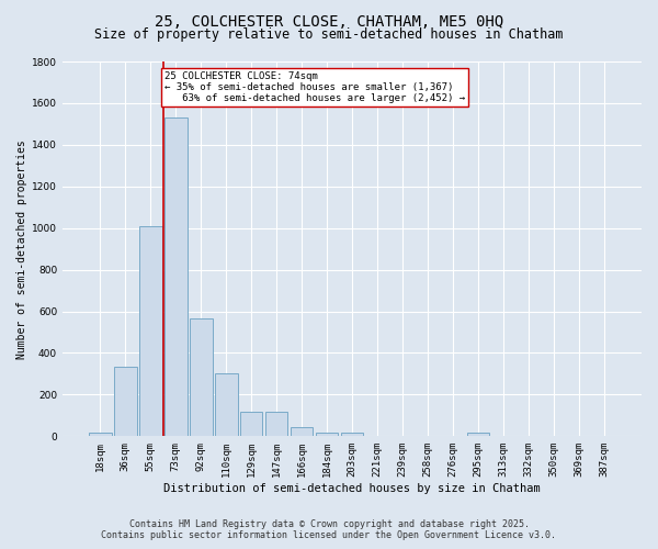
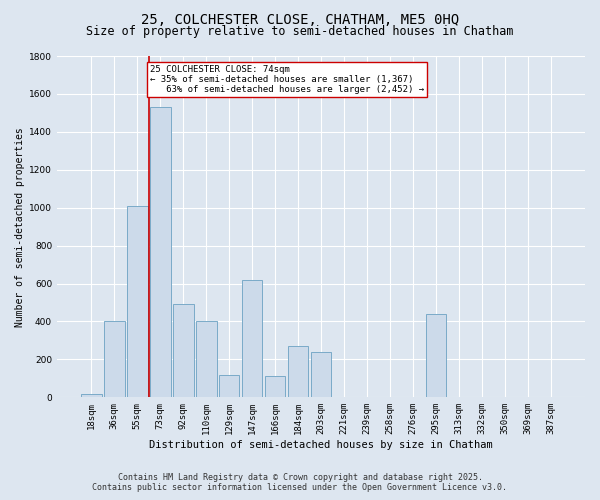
36sqm: 340 -> 400
92sqm: 560 -> 490
110sqm: 300 -> 400
147sqm: 120 -> 620
166sqm: 40 -> 110
184sqm: 20 -> 270
203sqm: 20 -> 240
295sqm: 20 -> 440
